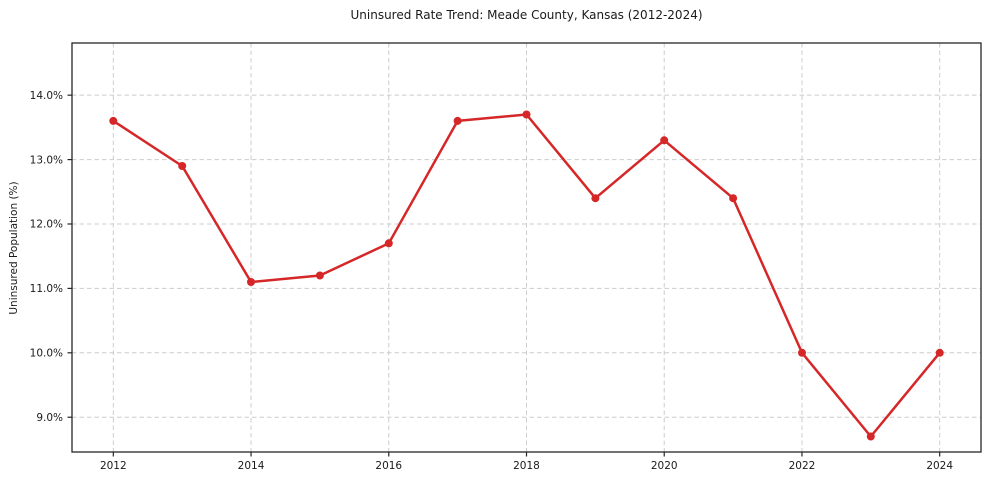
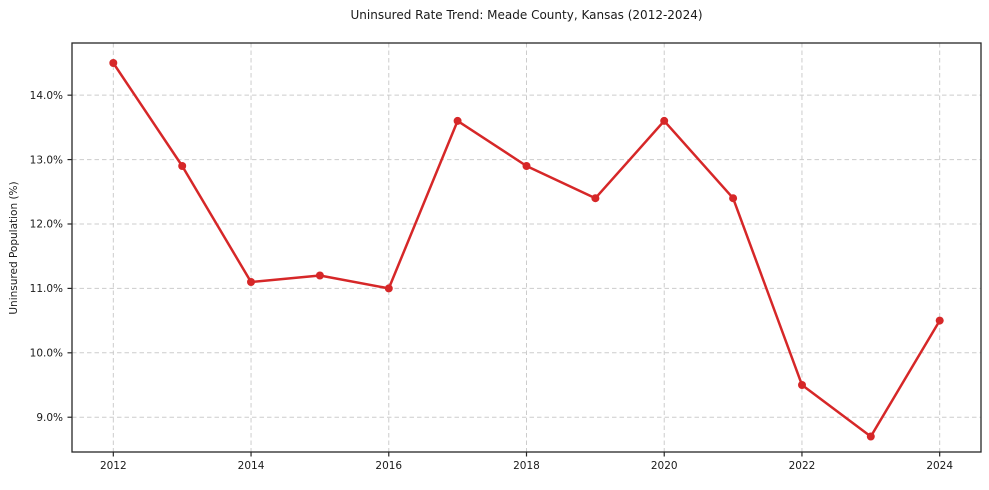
2012: 13.6% -> 14.5%
2016: 11.7% -> 11.0%
2018: 13.7% -> 12.9%
2020: 13.3% -> 13.6%
2022: 10.0% -> 9.5%
2024: 10.0% -> 10.5%
